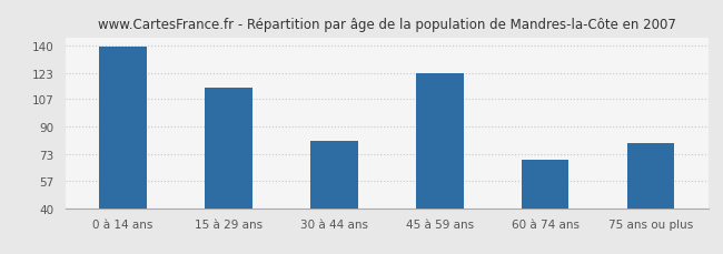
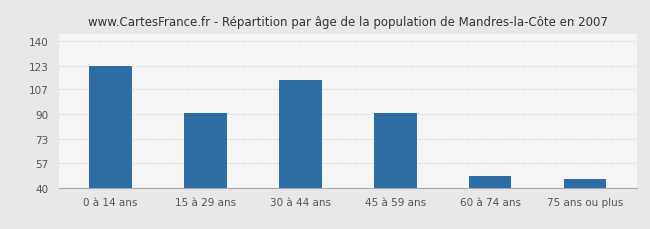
0 à 14 ans: 139 -> 123
15 à 29 ans: 114 -> 91
30 à 44 ans: 81 -> 113
45 à 59 ans: 123 -> 91
60 à 74 ans: 70 -> 48
75 ans ou plus: 80 -> 46
